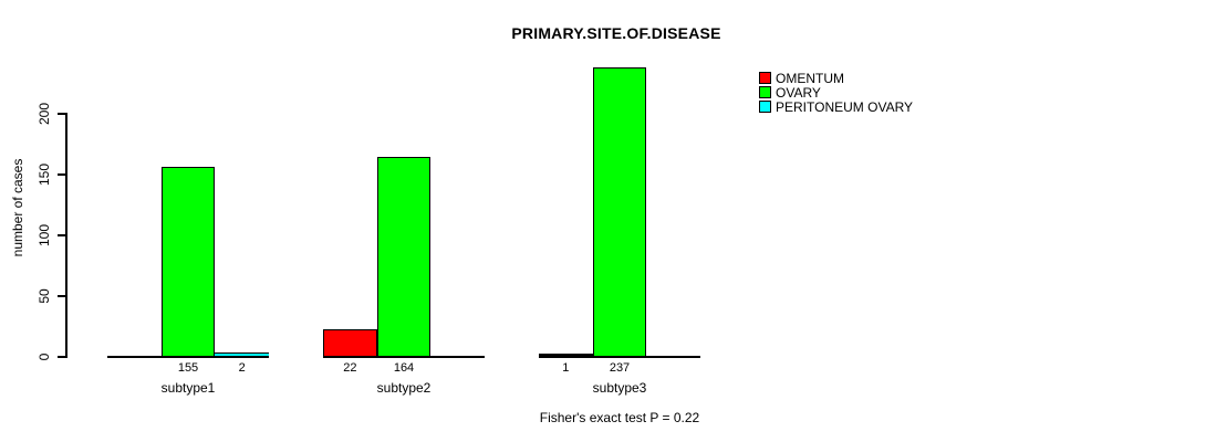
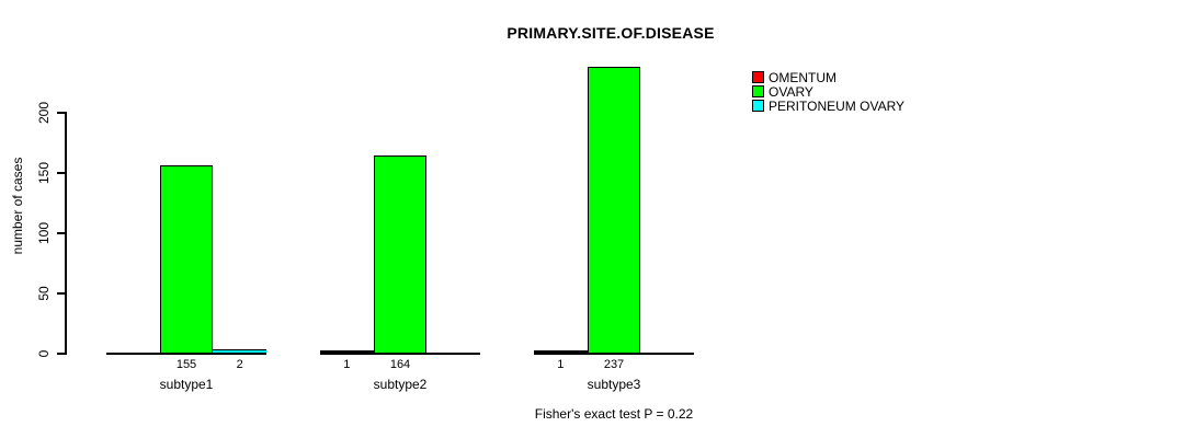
OMENTUM/subtype2: 22 -> 1
